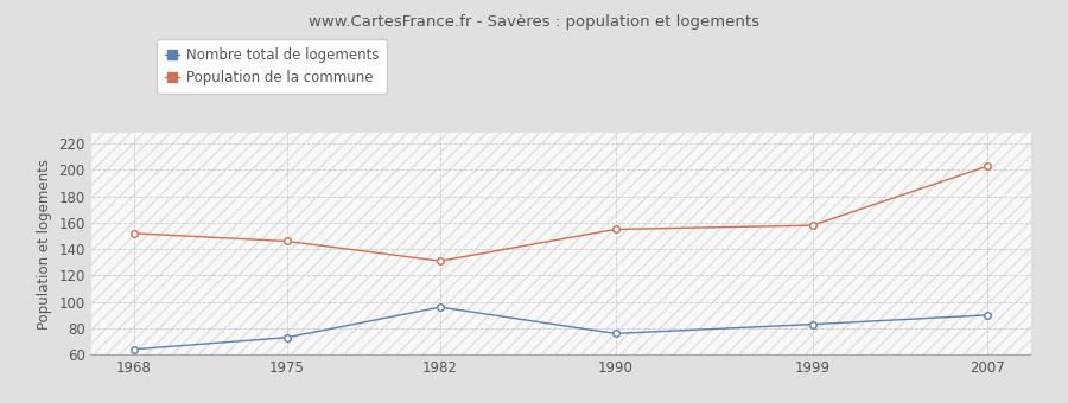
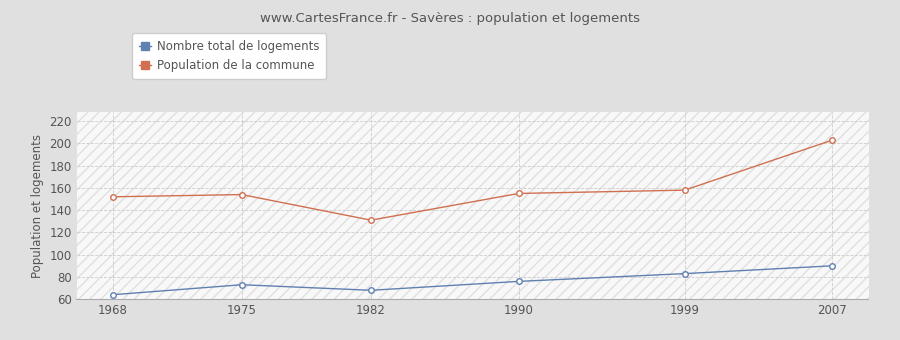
Population de la commune/1975: 146 -> 154
Nombre total de logements/1982: 96 -> 68
